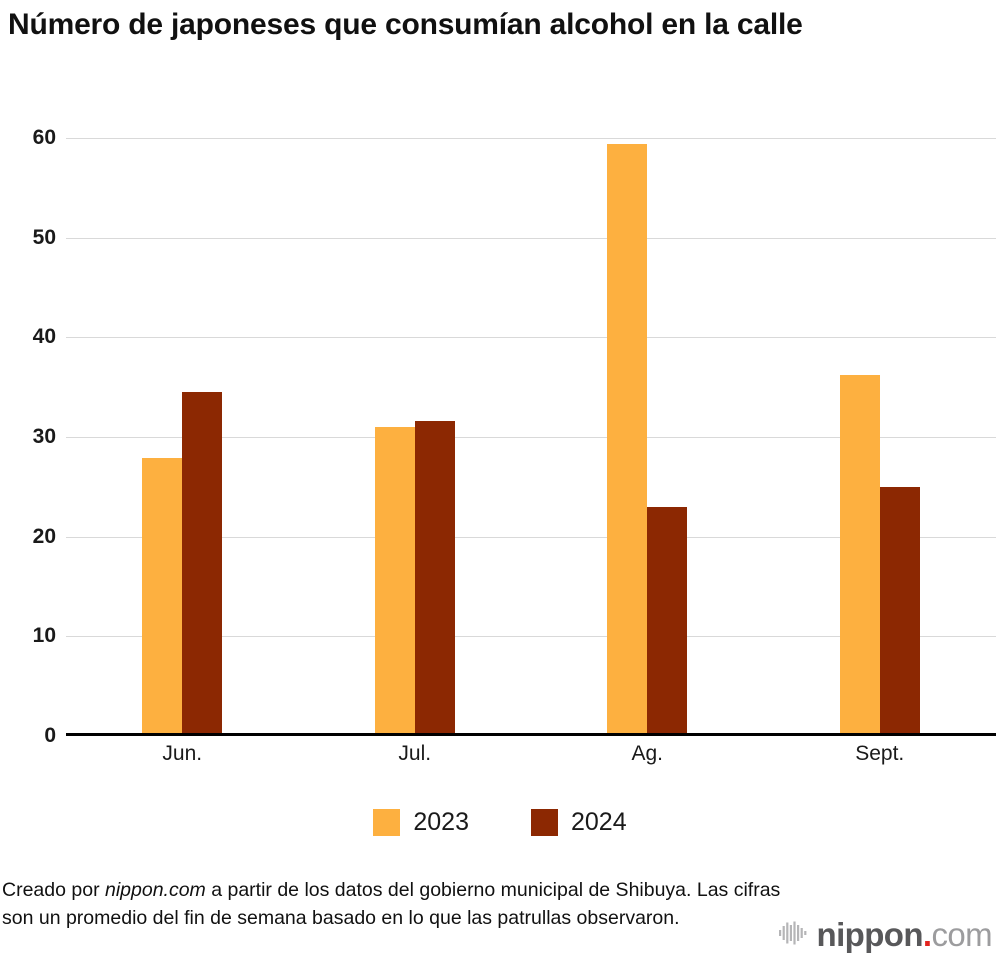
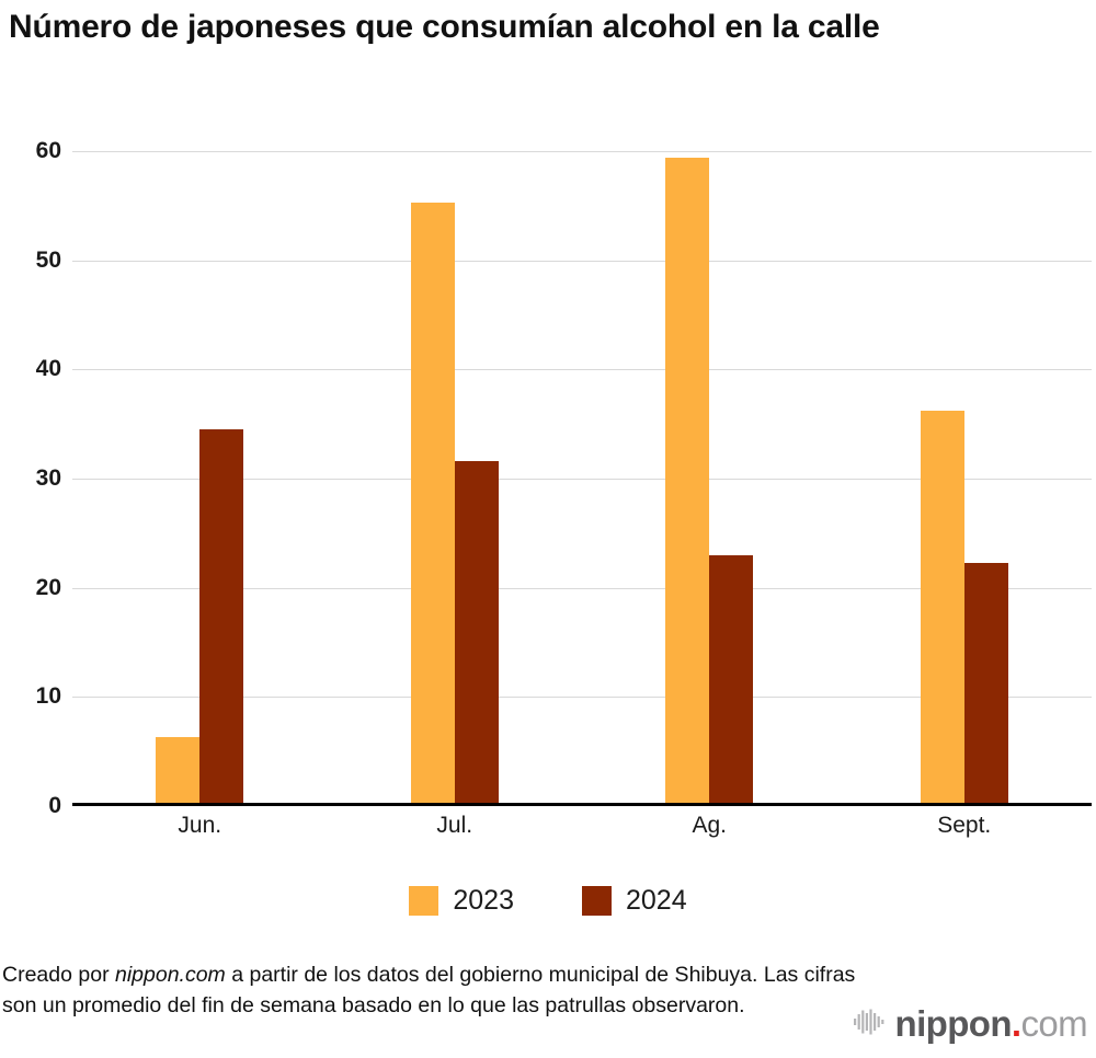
2023/Jun.: 28 -> 6
2023/Jul.: 31 -> 55
2024/Sept.: 25 -> 22
